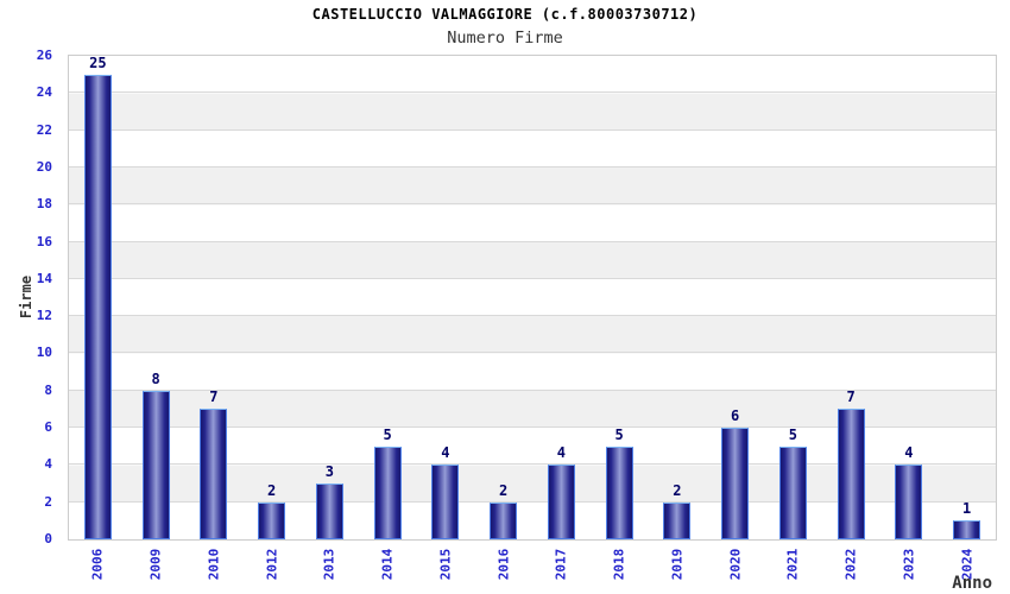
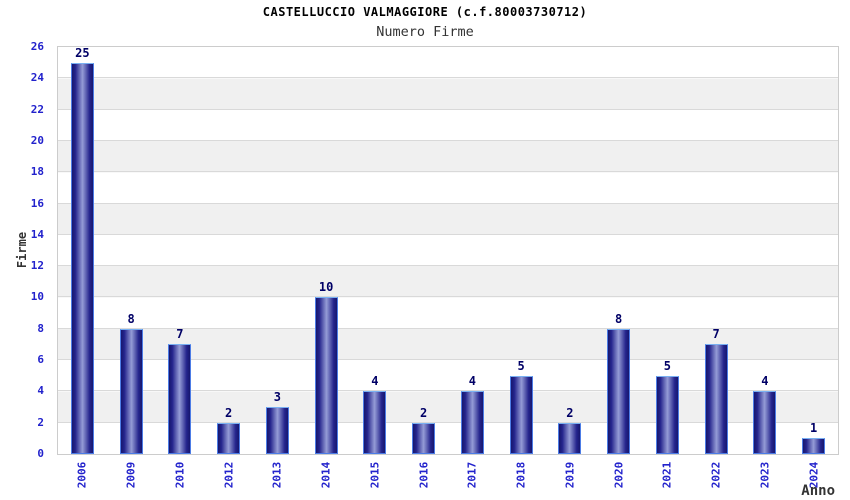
2014: 5 -> 10
2020: 6 -> 8
